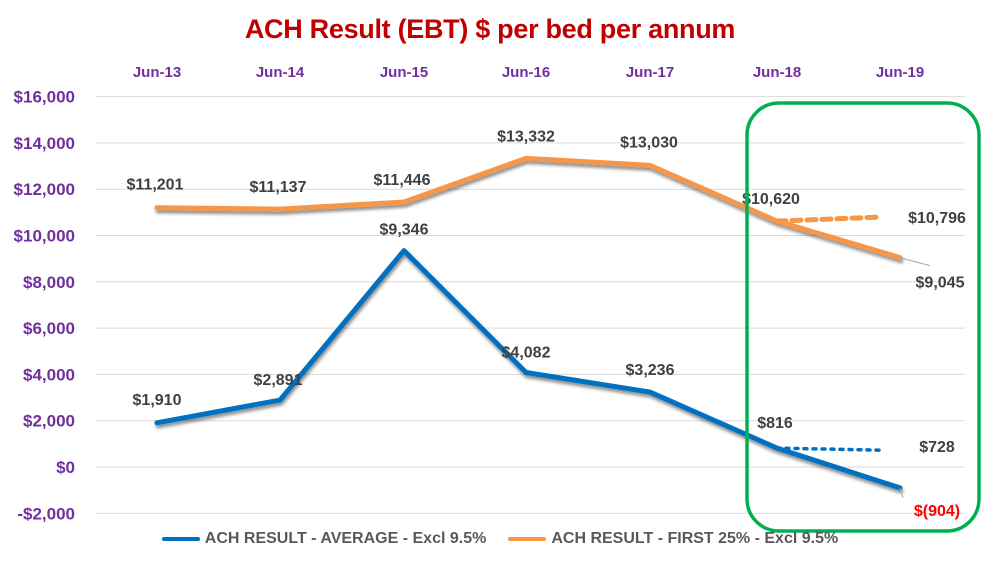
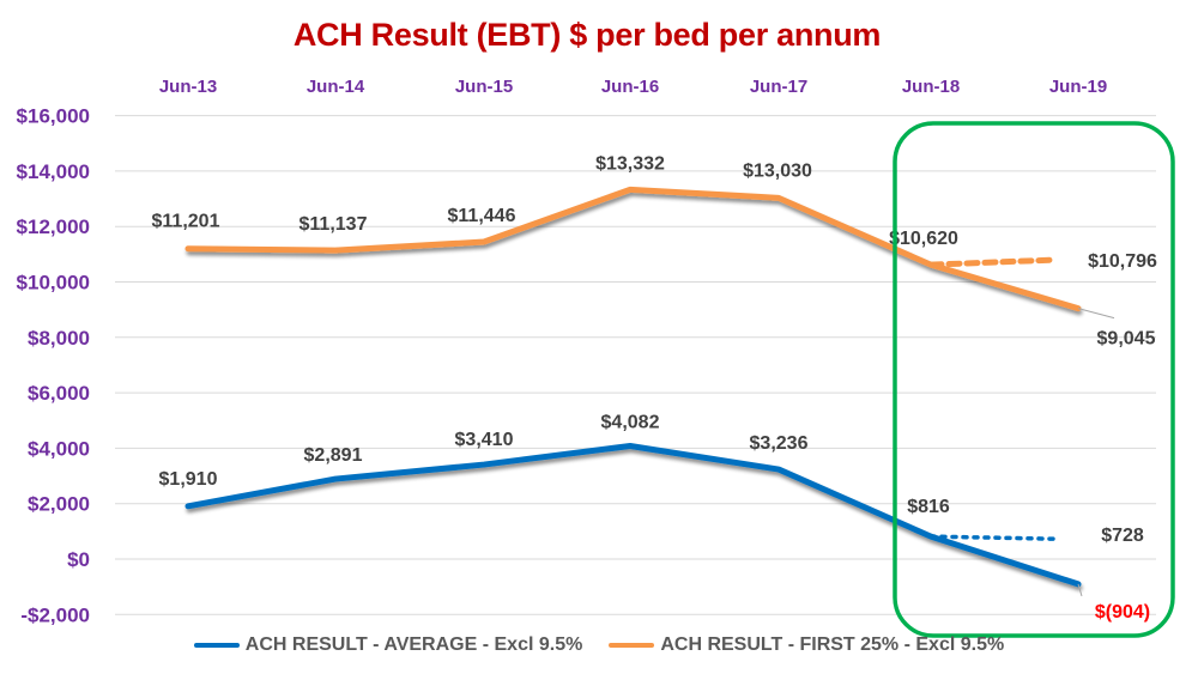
ACH RESULT - AVERAGE - Excl 9.5%/Jun-15: $9,346 -> $3,410
